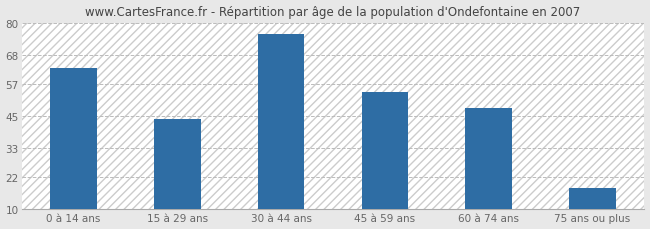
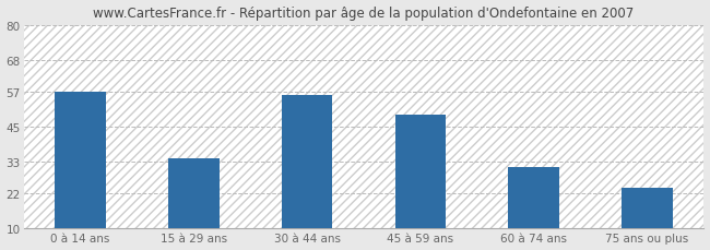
0 à 14 ans: 63 -> 57
15 à 29 ans: 44 -> 34
30 à 44 ans: 76 -> 56
45 à 59 ans: 54 -> 49
60 à 74 ans: 48 -> 31
75 ans ou plus: 18 -> 24
